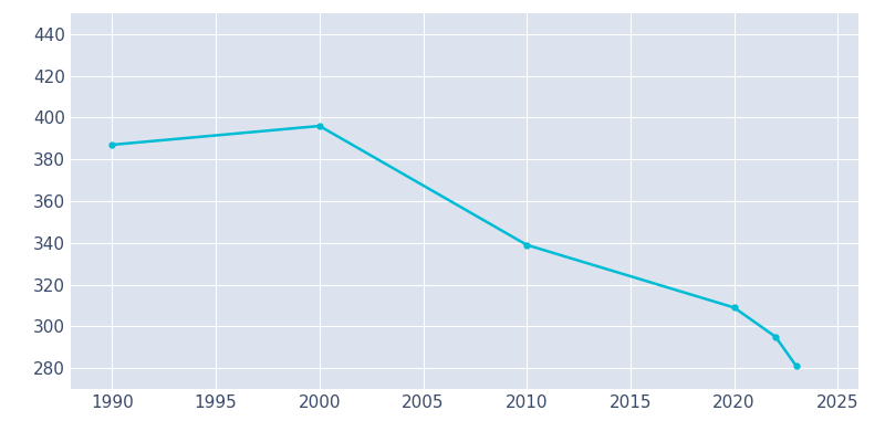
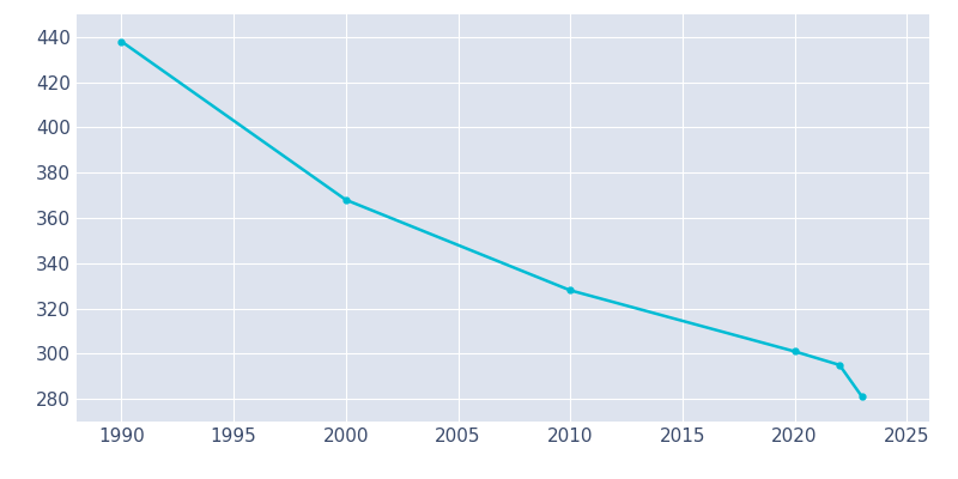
1990: 387 -> 438
2000: 396 -> 368
2010: 339 -> 328
2020: 309 -> 301
